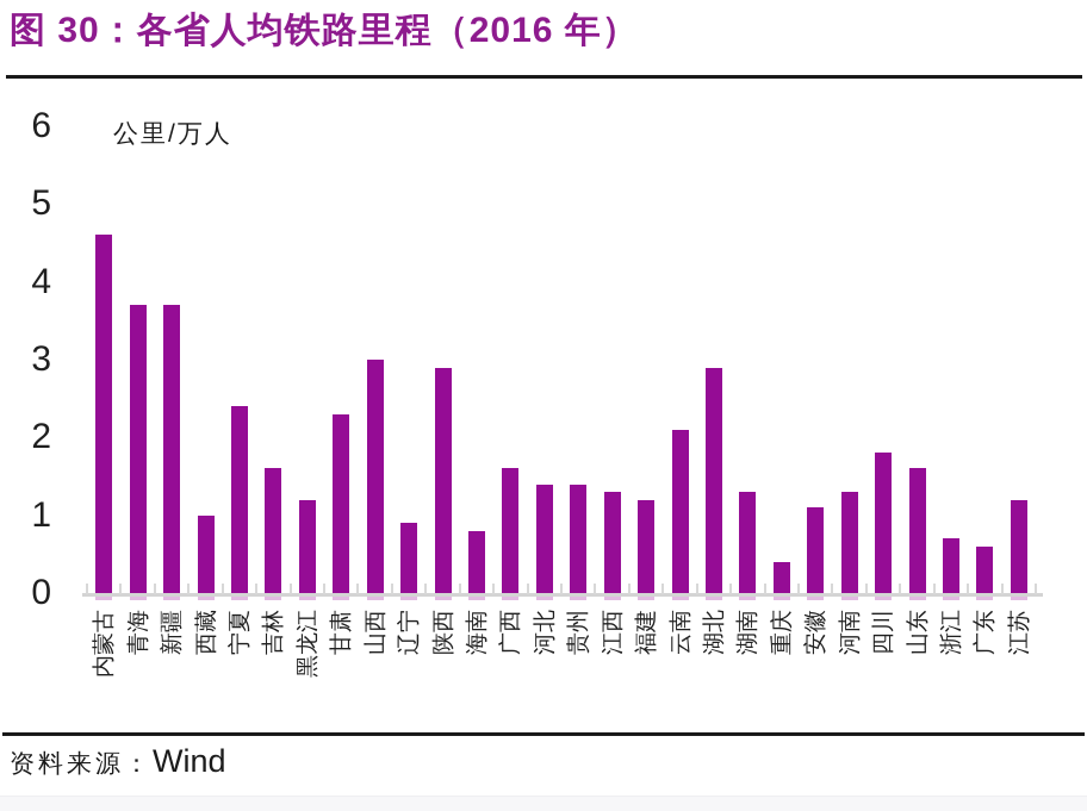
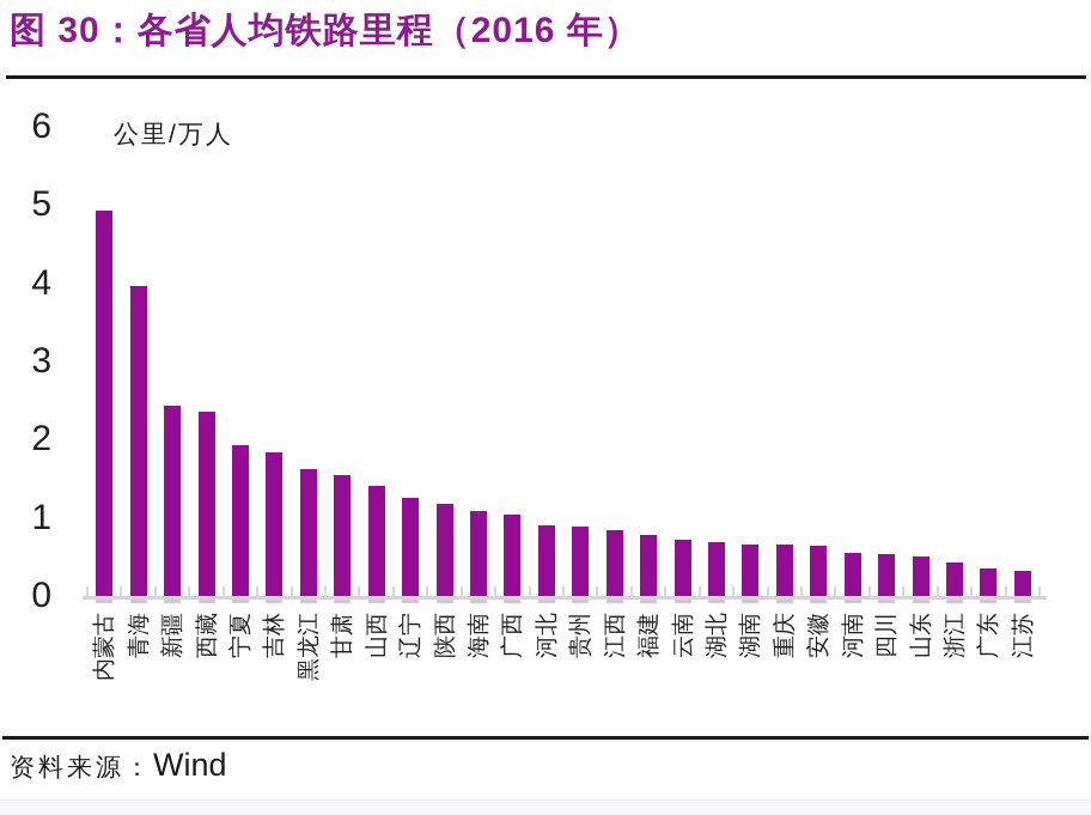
内蒙古: 4.6 -> 4.9
青海: 3.7 -> 4.0
新疆: 3.7 -> 2.4
西藏: 1.0 -> 2.4
宁夏: 2.4 -> 1.9
吉林: 1.6 -> 1.8
黑龙江: 1.2 -> 1.6
甘肃: 2.3 -> 1.6
山西: 3.0 -> 1.4
辽宁: 0.9 -> 1.2
陕西: 2.9 -> 1.2
海南: 0.8 -> 1.1
广西: 1.6 -> 1.0
河北: 1.4 -> 0.9
贵州: 1.4 -> 0.9
江西: 1.3 -> 0.8
福建: 1.2 -> 0.8
云南: 2.1 -> 0.7
湖北: 2.9 -> 0.7
湖南: 1.3 -> 0.7
重庆: 0.4 -> 0.7
安徽: 1.1 -> 0.6
河南: 1.3 -> 0.6
四川: 1.8 -> 0.5
山东: 1.6 -> 0.5
浙江: 0.7 -> 0.4
广东: 0.6 -> 0.3
江苏: 1.2 -> 0.3
